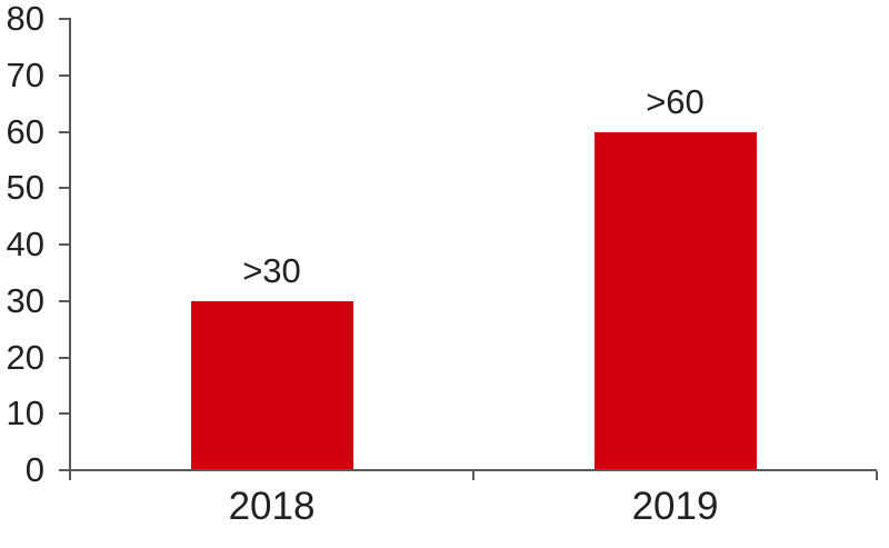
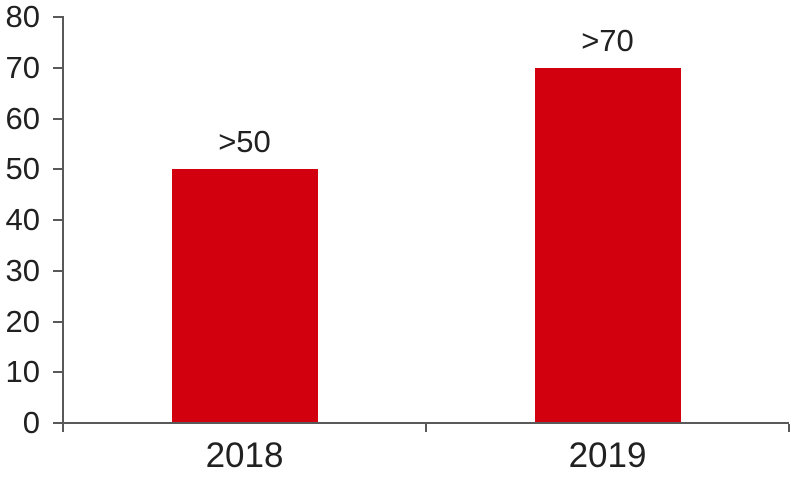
2018: 30 -> 50
2019: 60 -> 70
